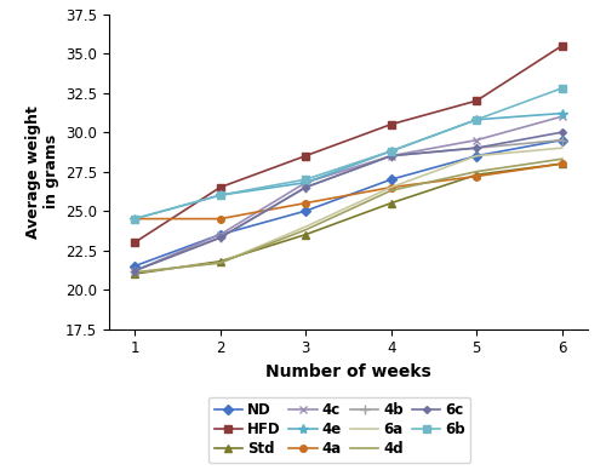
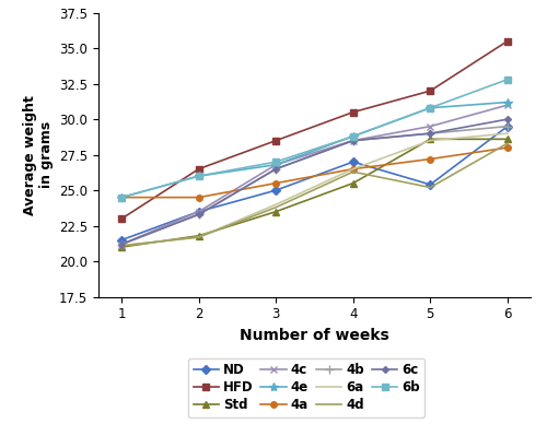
ND/5: 28.5 -> 25.4
Std/5: 27.3 -> 28.6
4d/5: 27.5 -> 25.2
Std/6: 28.0 -> 28.6
